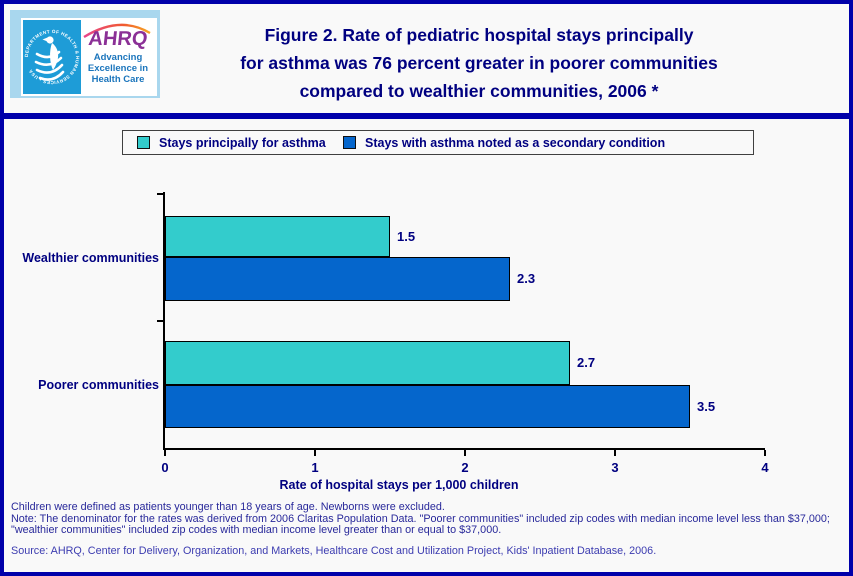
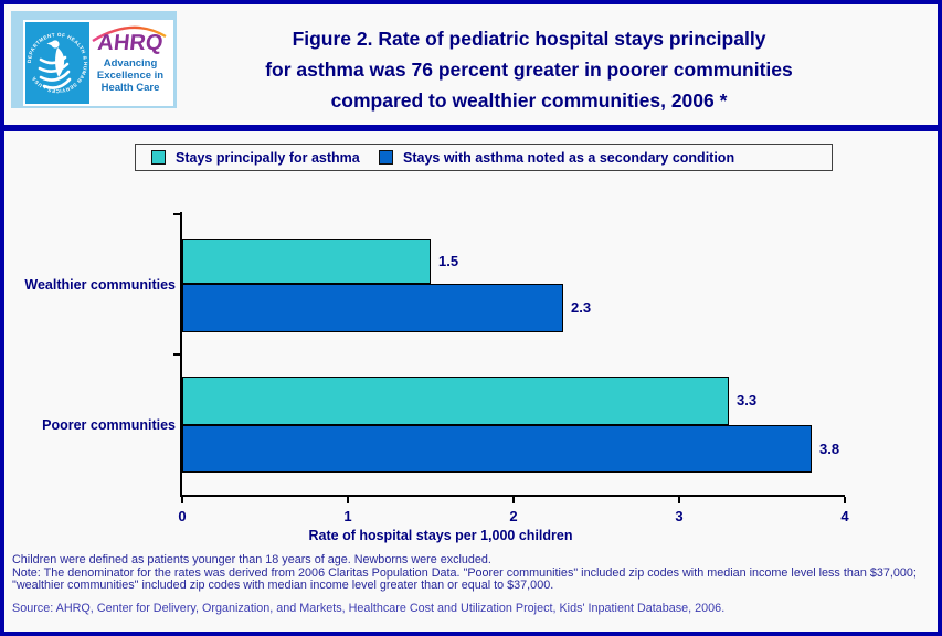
Stays principally for asthma/Poorer communities: 2.7 -> 3.3
Stays with asthma noted as a secondary condition/Poorer communities: 3.5 -> 3.8
